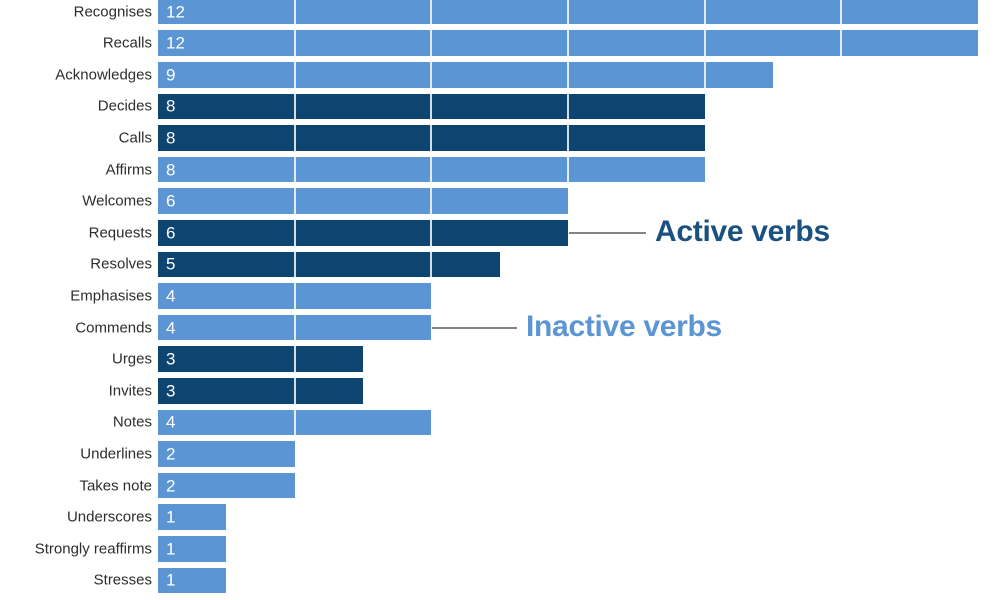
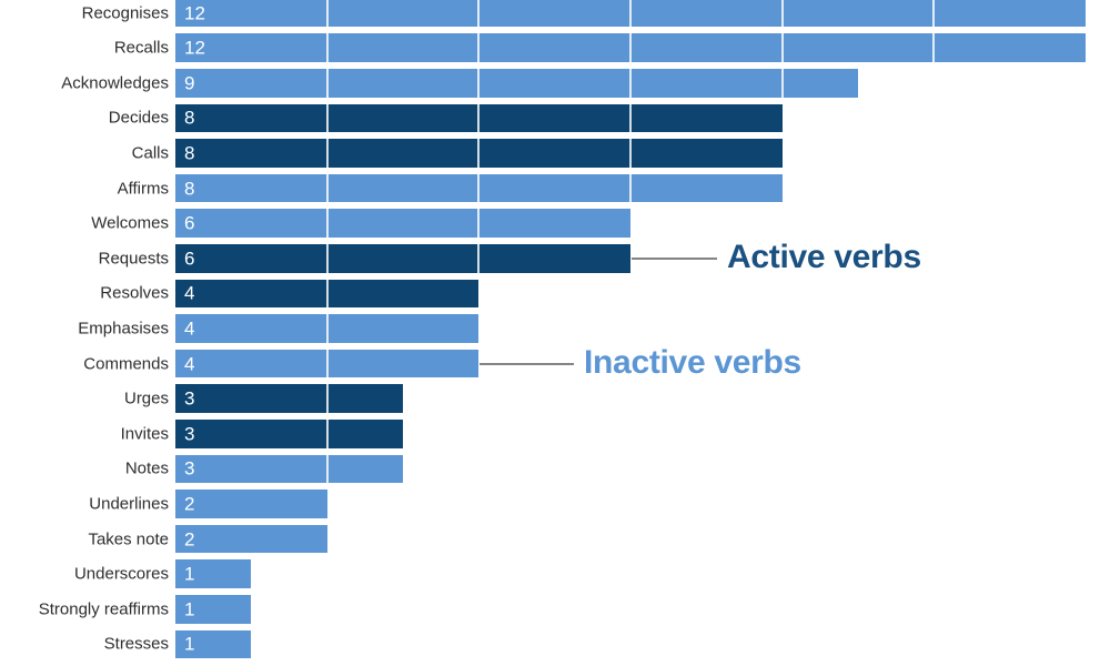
Resolves: 5 -> 4
Notes: 4 -> 3
